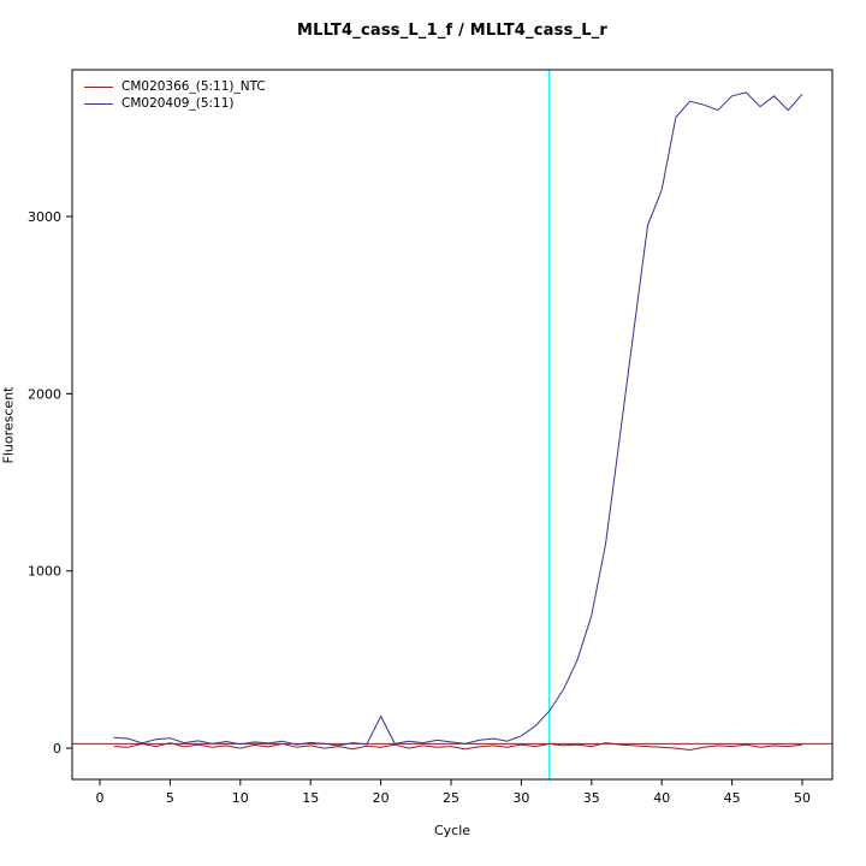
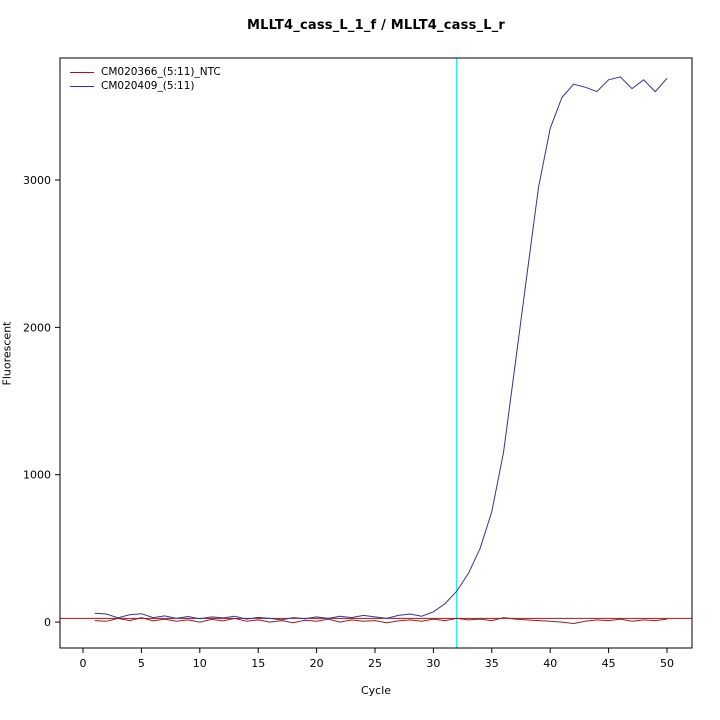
CM020409_(5:11)/20: 180 -> 40
CM020409_(5:11)/40: 3150 -> 3350
